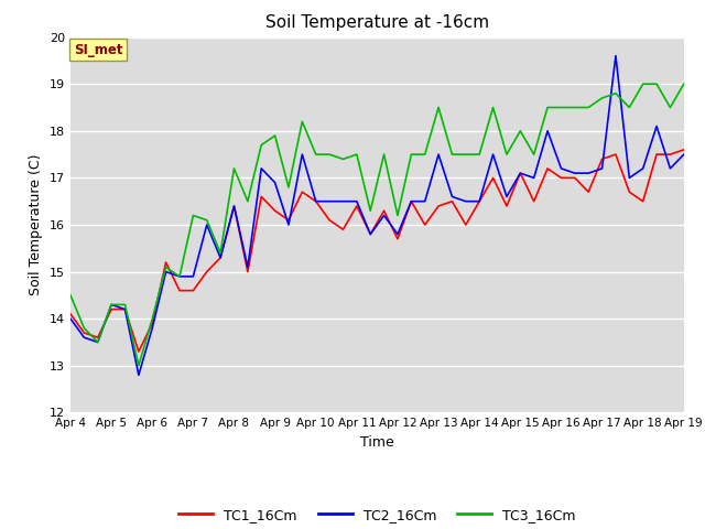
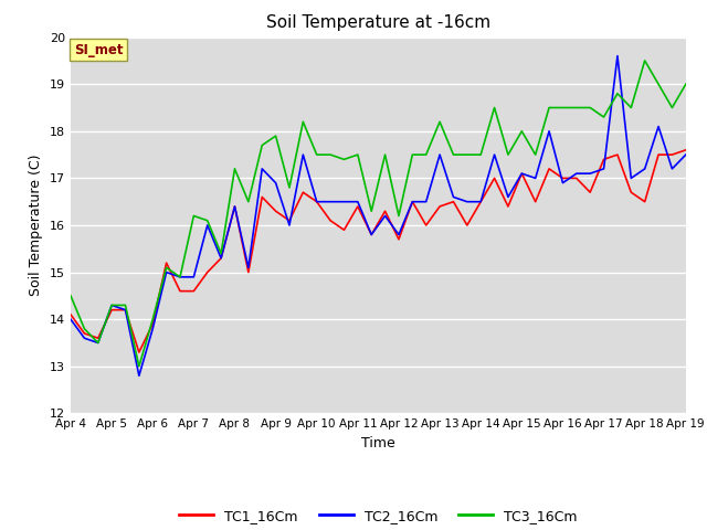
TC3_16Cm/Apr 13: 18.5 -> 18.2
TC2_16Cm/Apr 16: 17.2 -> 16.9
TC3_16Cm/Apr 17: 18.7 -> 18.3
TC3_16Cm/Apr 18: 19.0 -> 19.5
